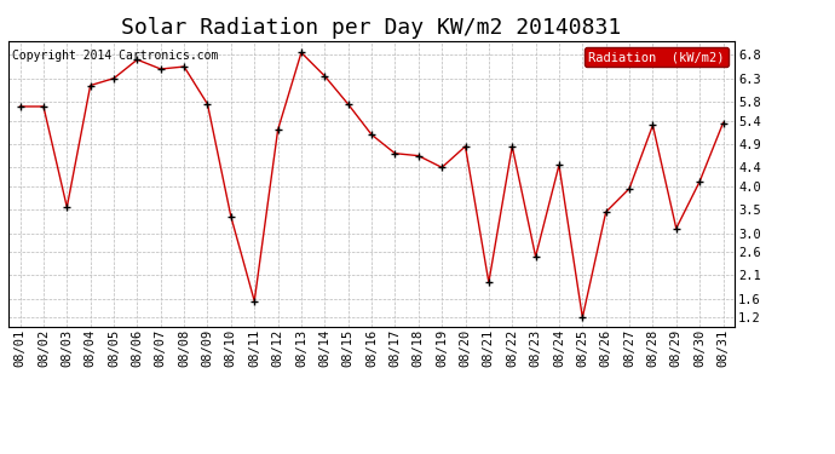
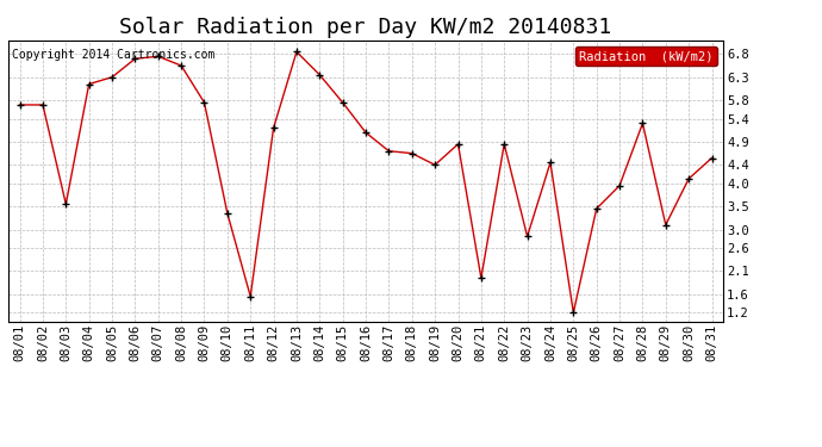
08/07: 6.50 -> 6.75
08/23: 2.50 -> 2.85
08/31: 5.35 -> 4.55
